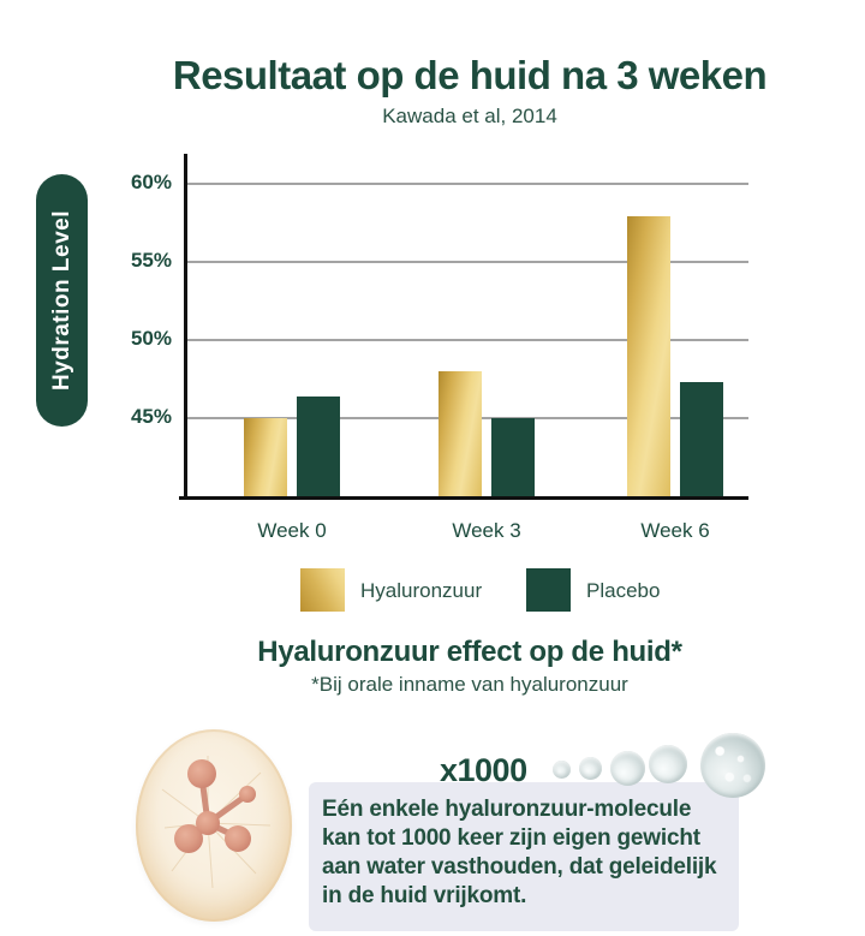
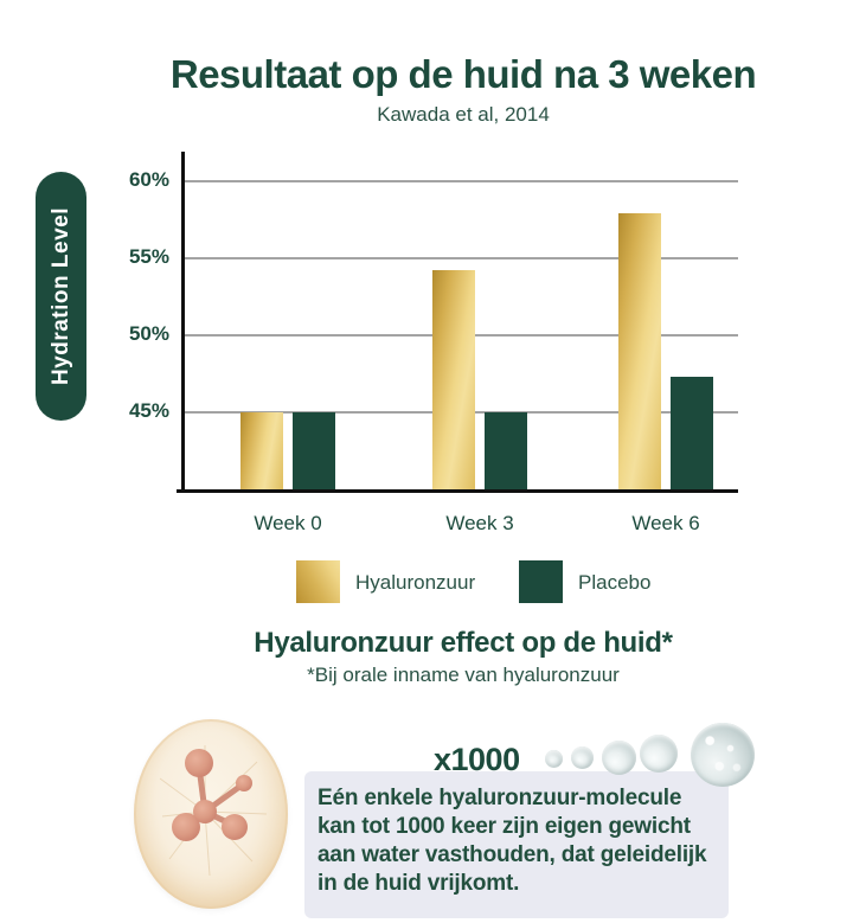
Placebo/Week 0: 46.4% -> 45.0%
Hyaluronzuur/Week 3: 48.0% -> 54.2%
